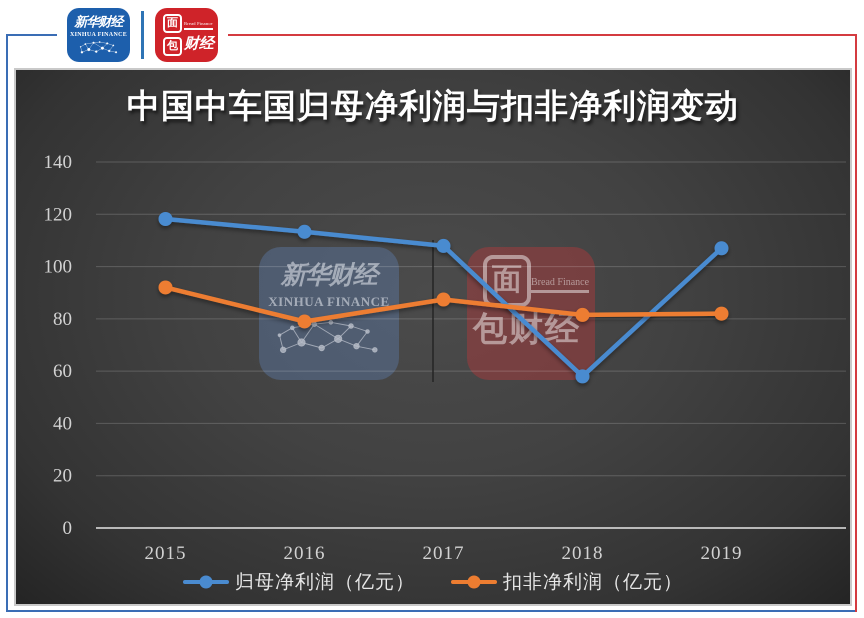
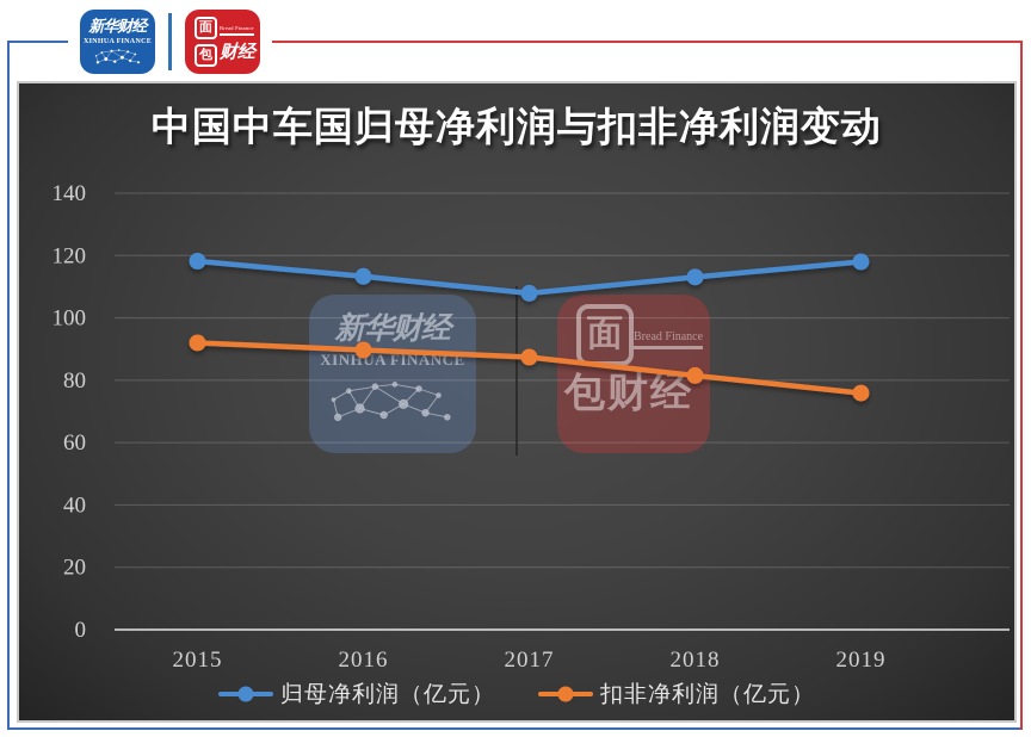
扣非净利润（亿元）/2016: 79 -> 90
归母净利润（亿元）/2018: 58 -> 113
归母净利润（亿元）/2019: 107 -> 118
扣非净利润（亿元）/2019: 82 -> 76
